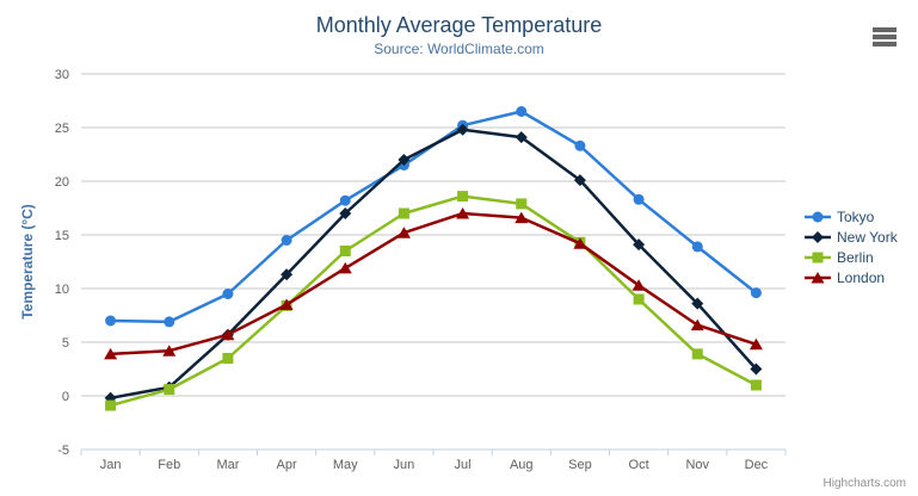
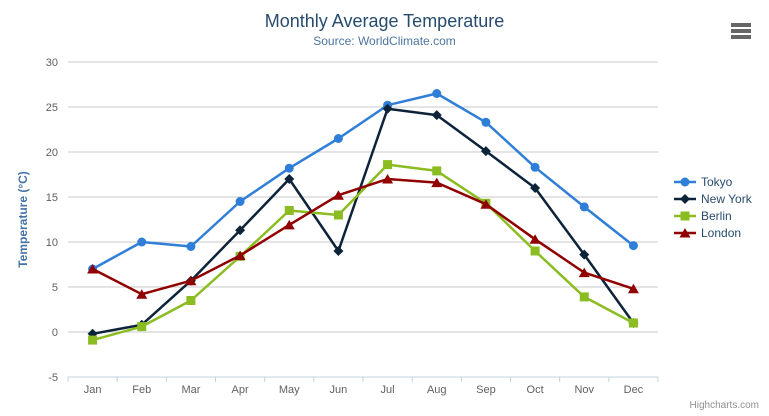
London/Jan: 4 -> 7
Tokyo/Feb: 7 -> 10
New York/Jun: 22 -> 9
Berlin/Jun: 17 -> 13
New York/Oct: 14 -> 16
New York/Dec: 2 -> 1
